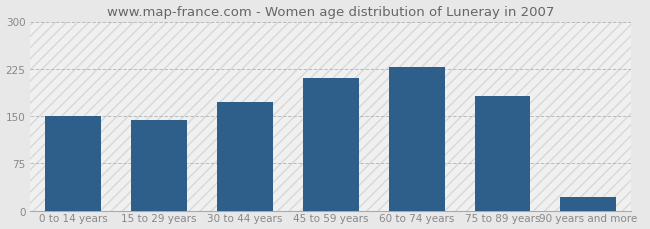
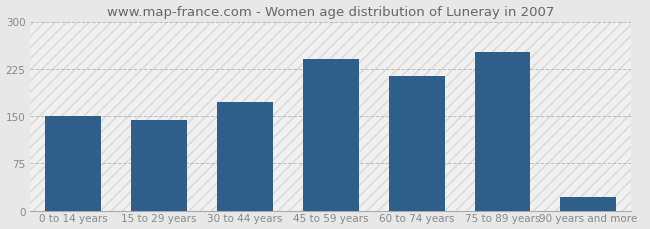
45 to 59 years: 210 -> 240
60 to 74 years: 228 -> 214
75 to 89 years: 182 -> 252
